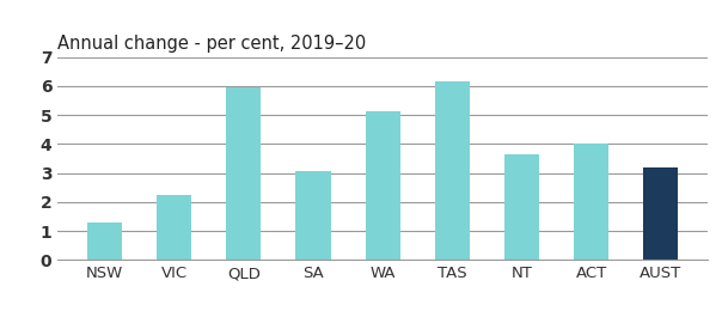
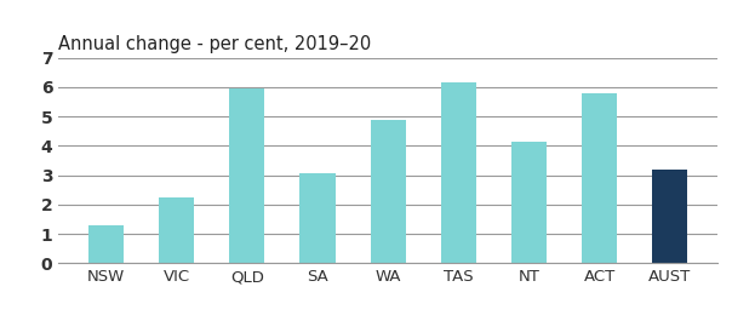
WA: 5.15 -> 4.90
NT: 3.65 -> 4.15
ACT: 4.00 -> 5.80
